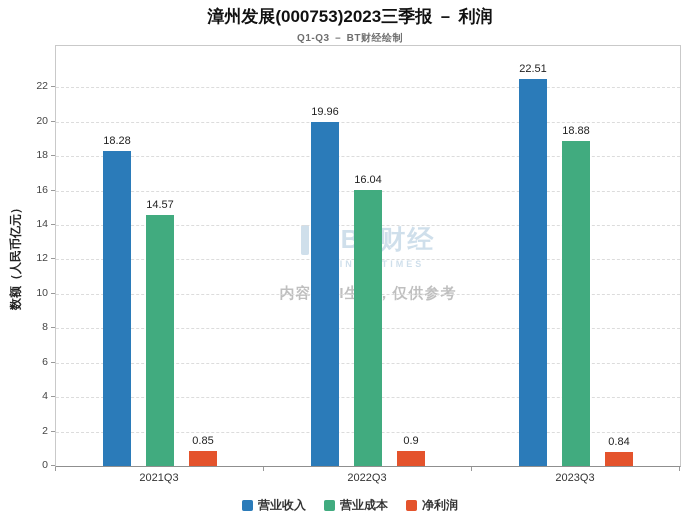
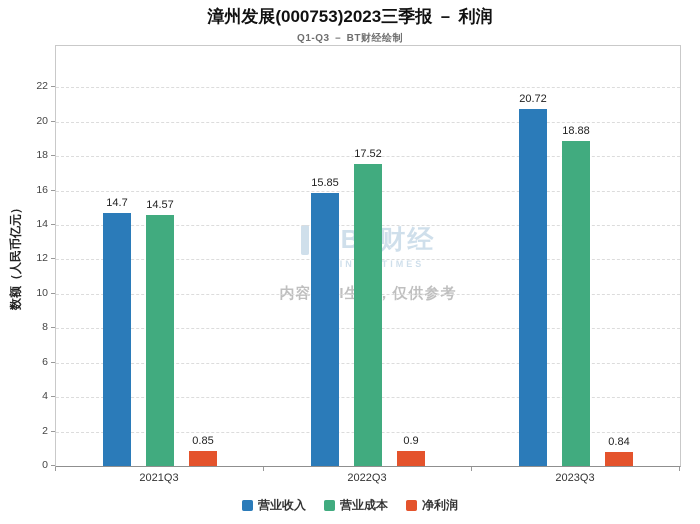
营业收入/2021Q3: 18.28 -> 14.7
营业收入/2022Q3: 19.96 -> 15.85
营业成本/2022Q3: 16.04 -> 17.52
营业收入/2023Q3: 22.51 -> 20.72
